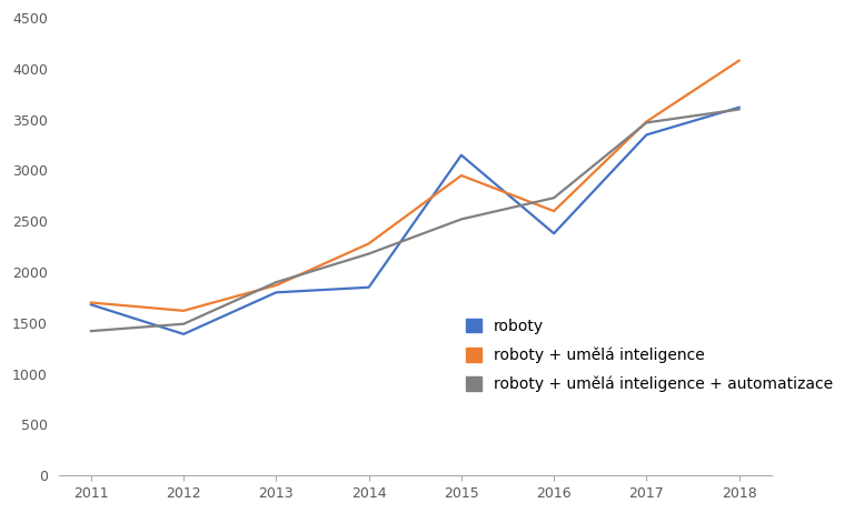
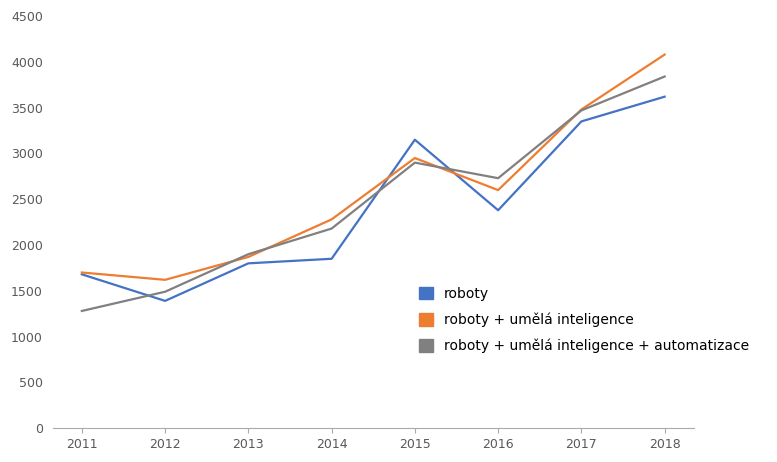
roboty + umělá inteligence + automatizace/2011: 1420 -> 1280
roboty + umělá inteligence + automatizace/2015: 2520 -> 2900
roboty + umělá inteligence + automatizace/2018: 3600 -> 3840
